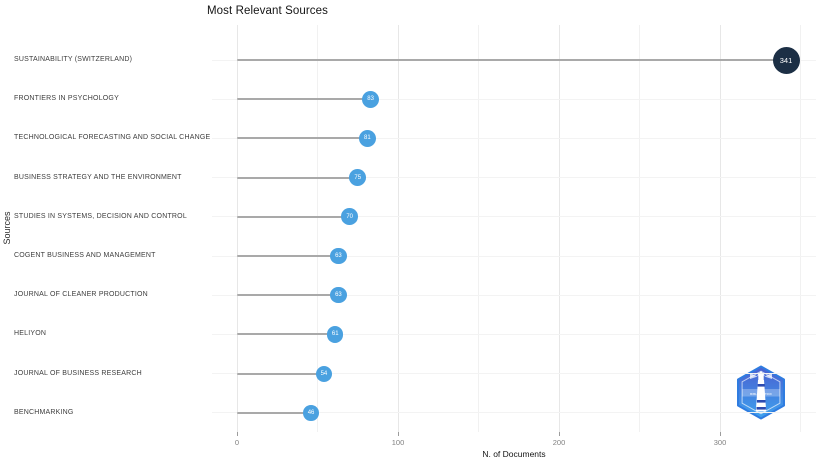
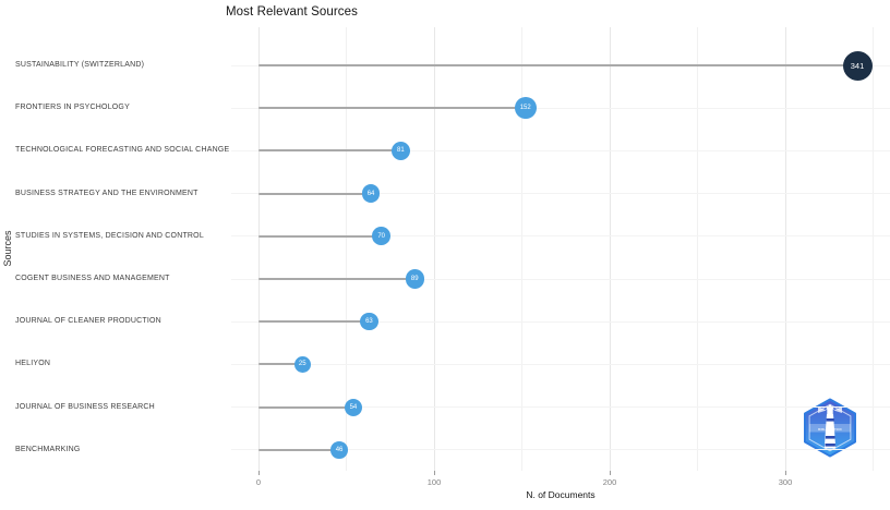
FRONTIERS IN PSYCHOLOGY: 83 -> 152
BUSINESS STRATEGY AND THE ENVIRONMENT: 75 -> 64
COGENT BUSINESS AND MANAGEMENT: 63 -> 89
HELIYON: 61 -> 25
